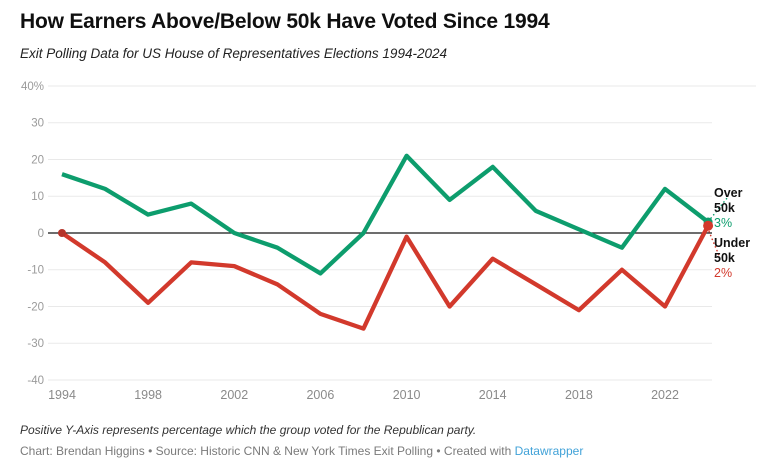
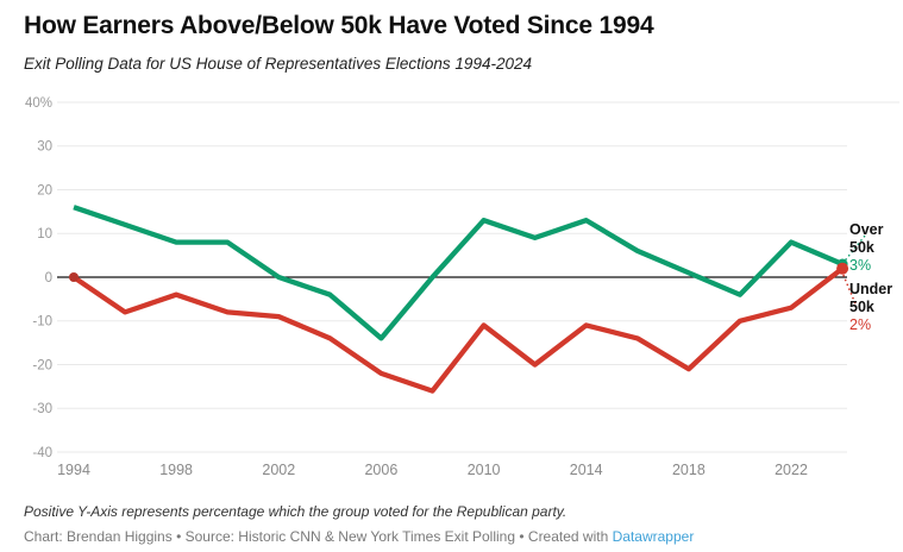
Over 50k/1998: 5% -> 8%
Under 50k/1998: -19% -> -4%
Over 50k/2006: -11% -> -14%
Over 50k/2010: 21% -> 13%
Under 50k/2010: -1% -> -11%
Over 50k/2014: 18% -> 13%
Under 50k/2014: -7% -> -11%
Over 50k/2022: 12% -> 8%
Under 50k/2022: -20% -> -7%
